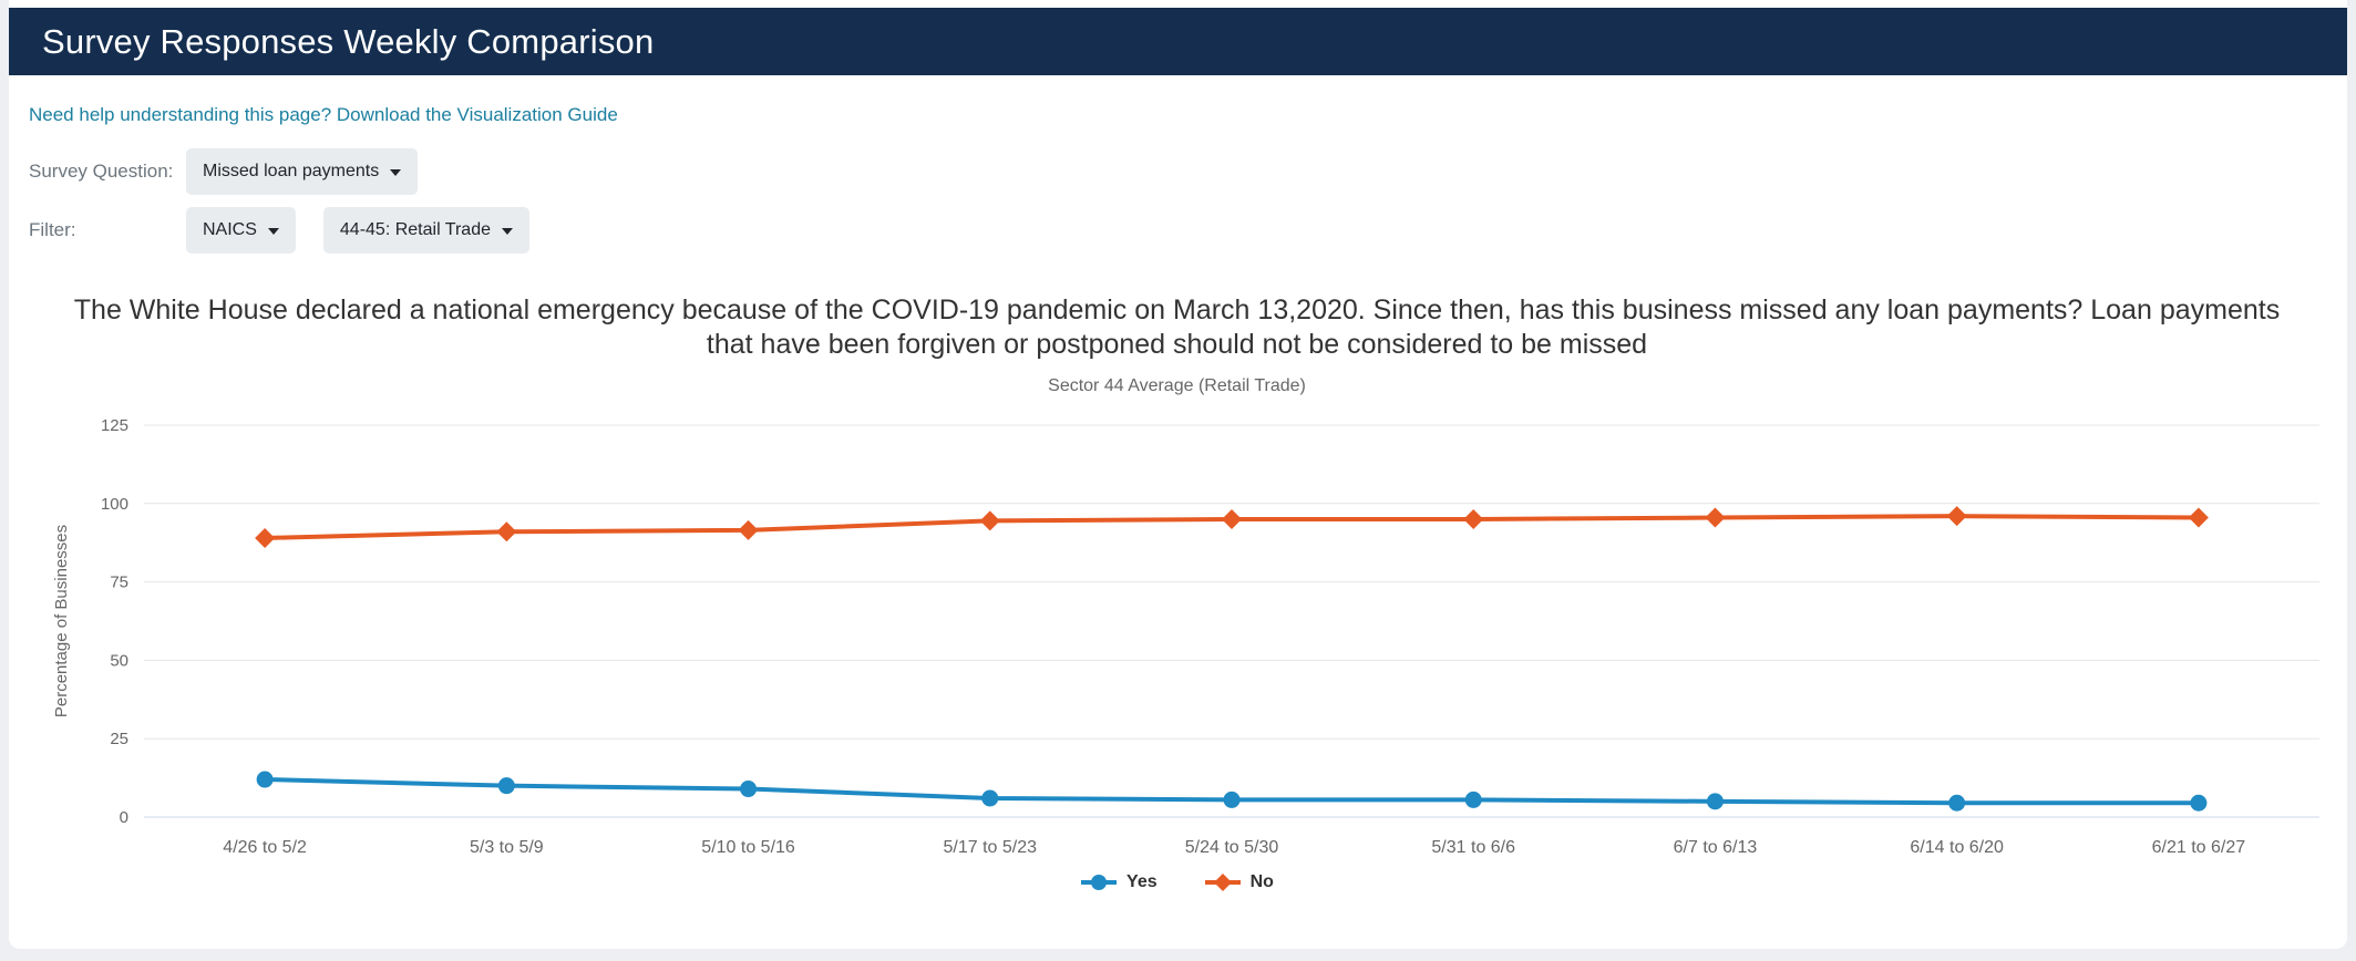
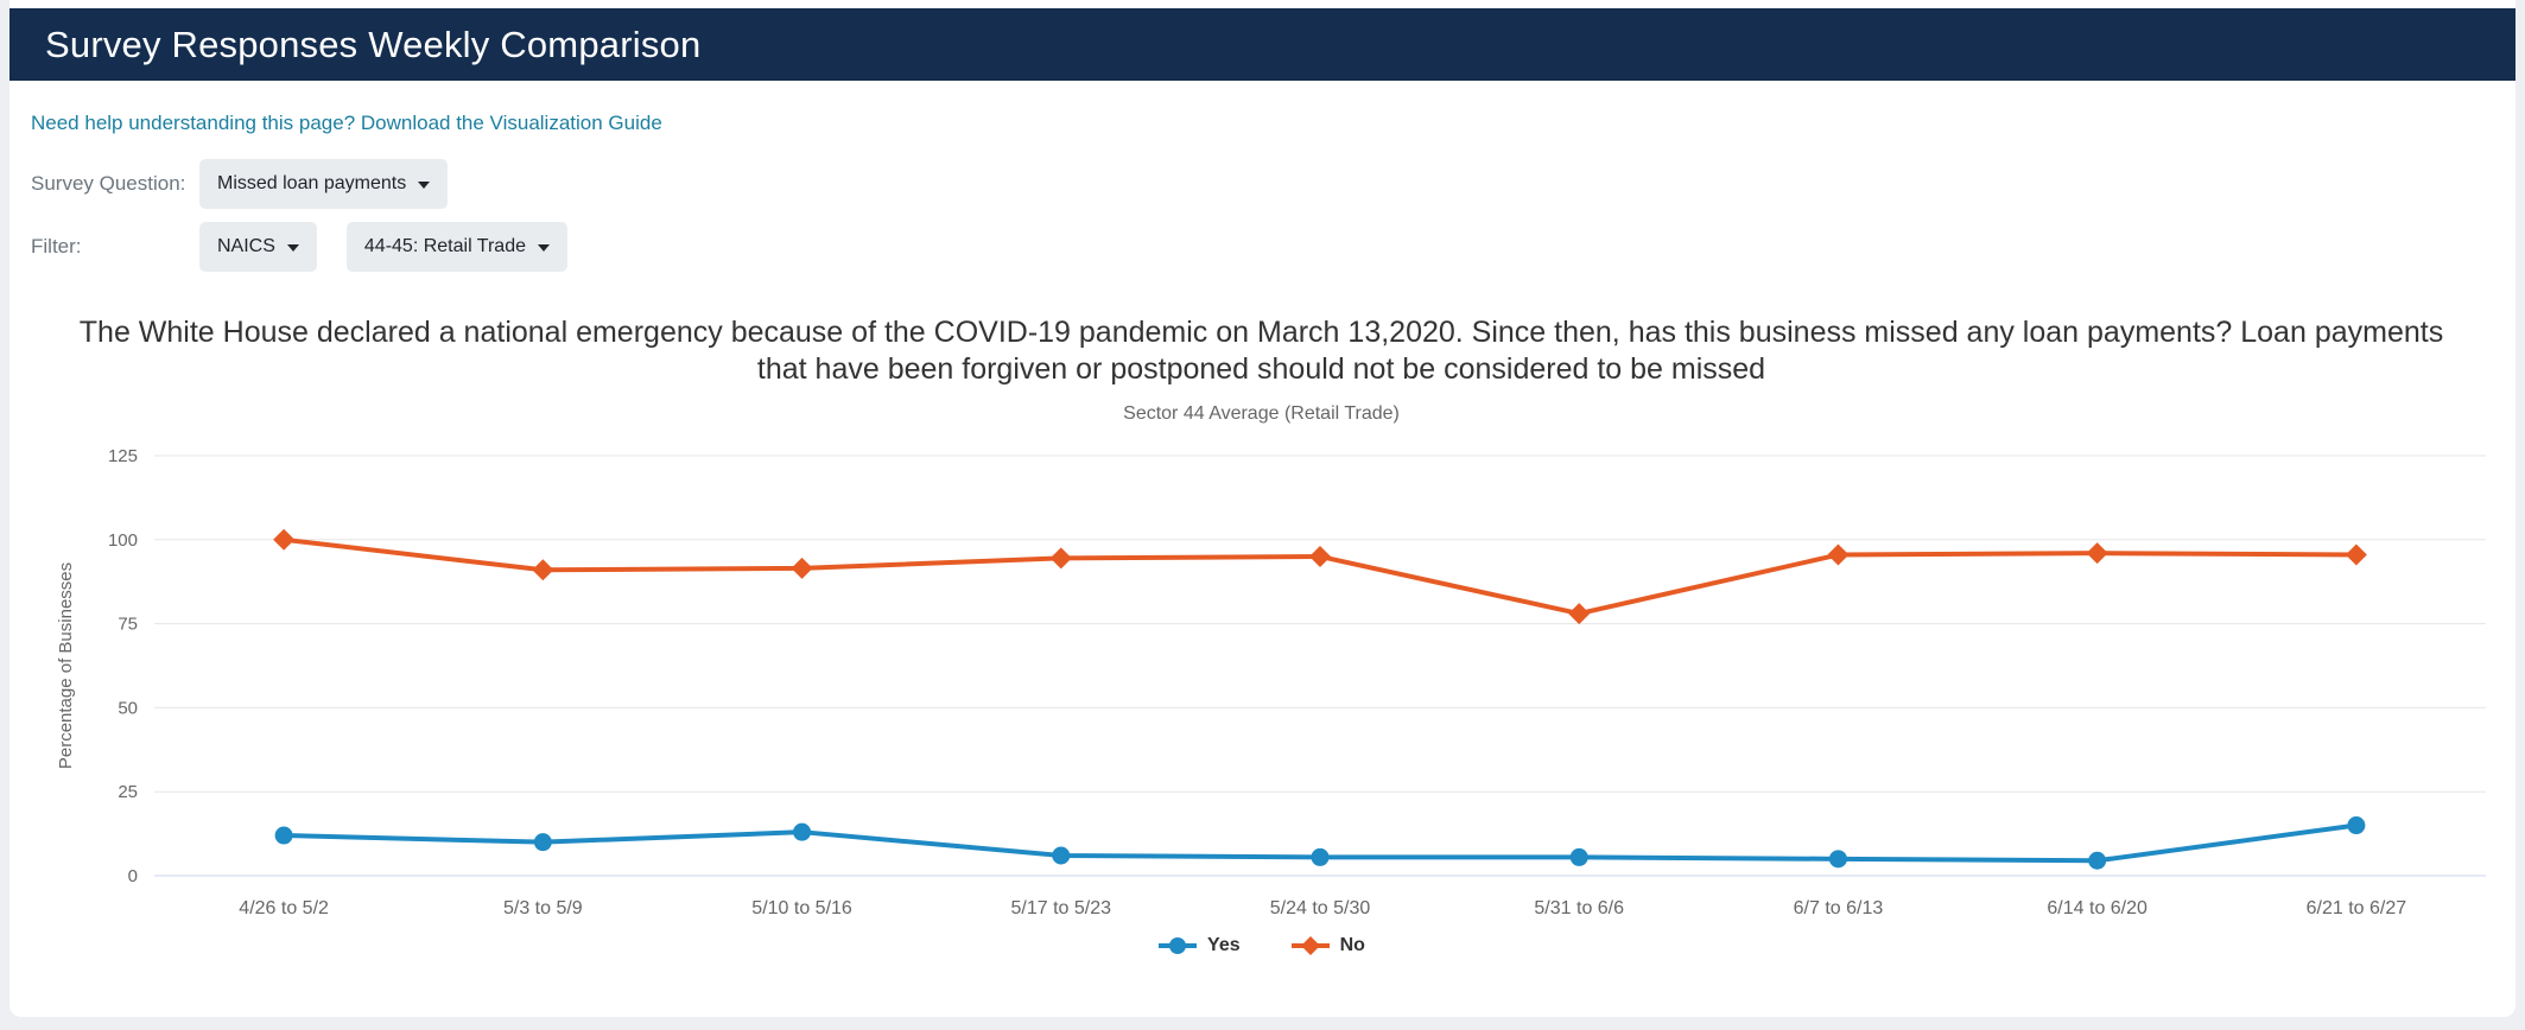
No/4/26 to 5/2: 89 -> 100
Yes/5/10 to 5/16: 9 -> 13
No/5/31 to 6/6: 95 -> 78
Yes/6/21 to 6/27: 4 -> 15
